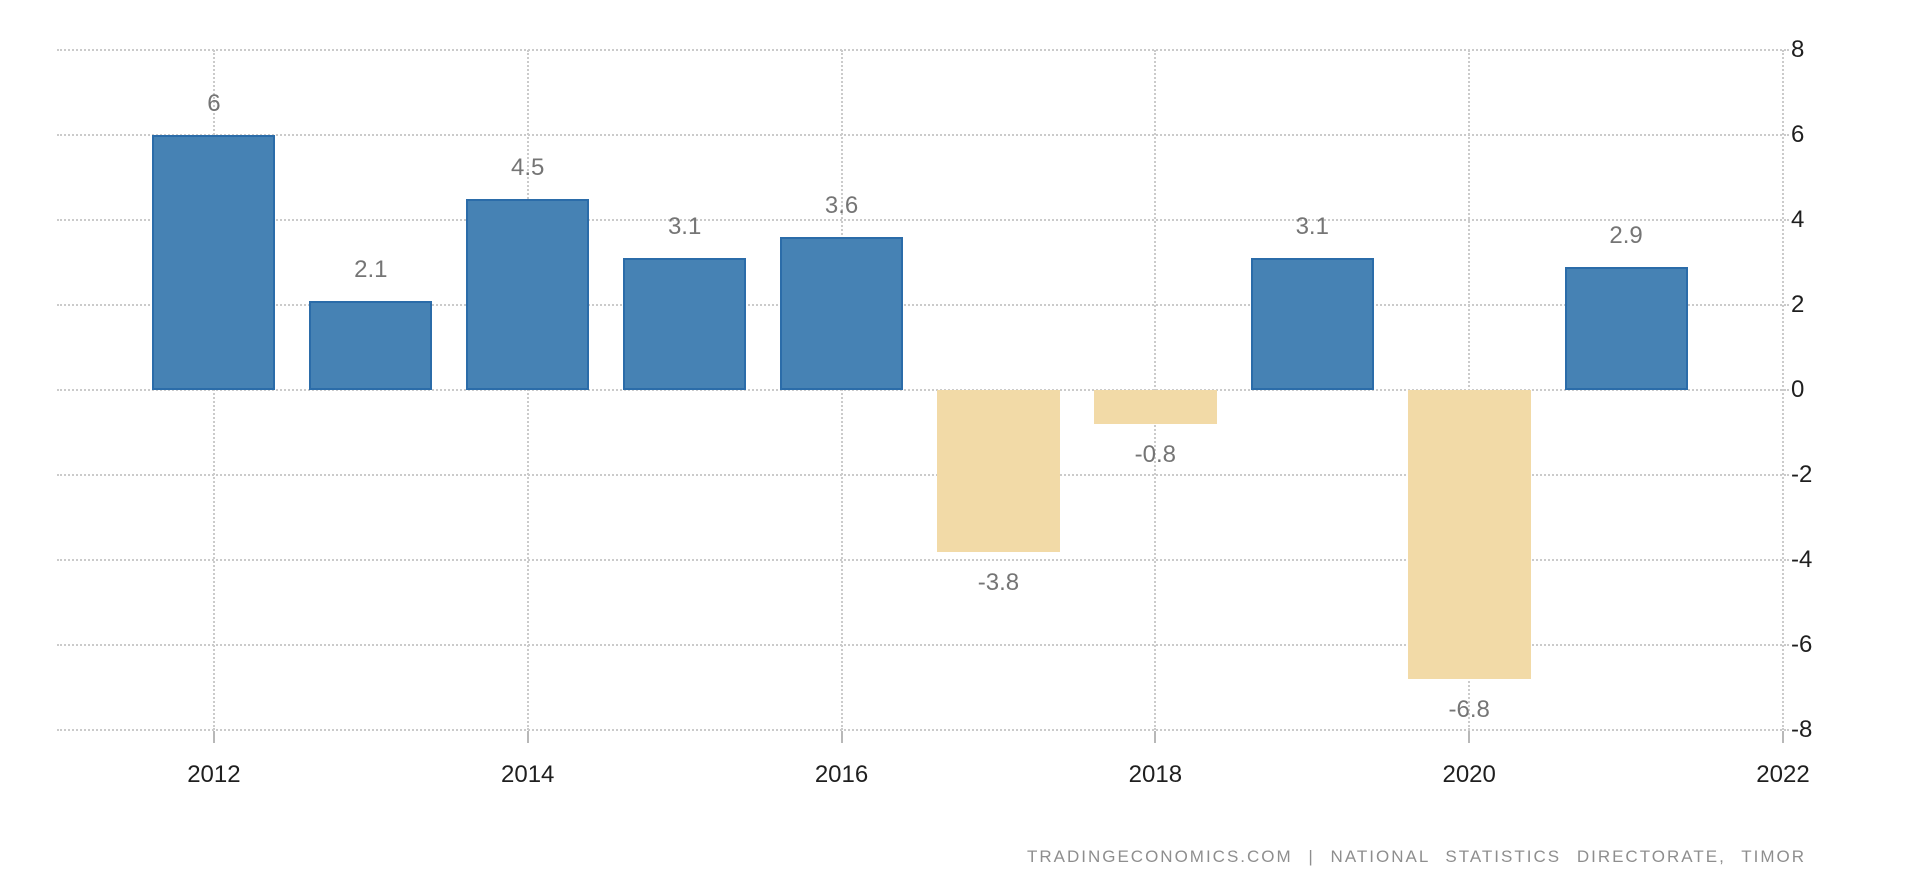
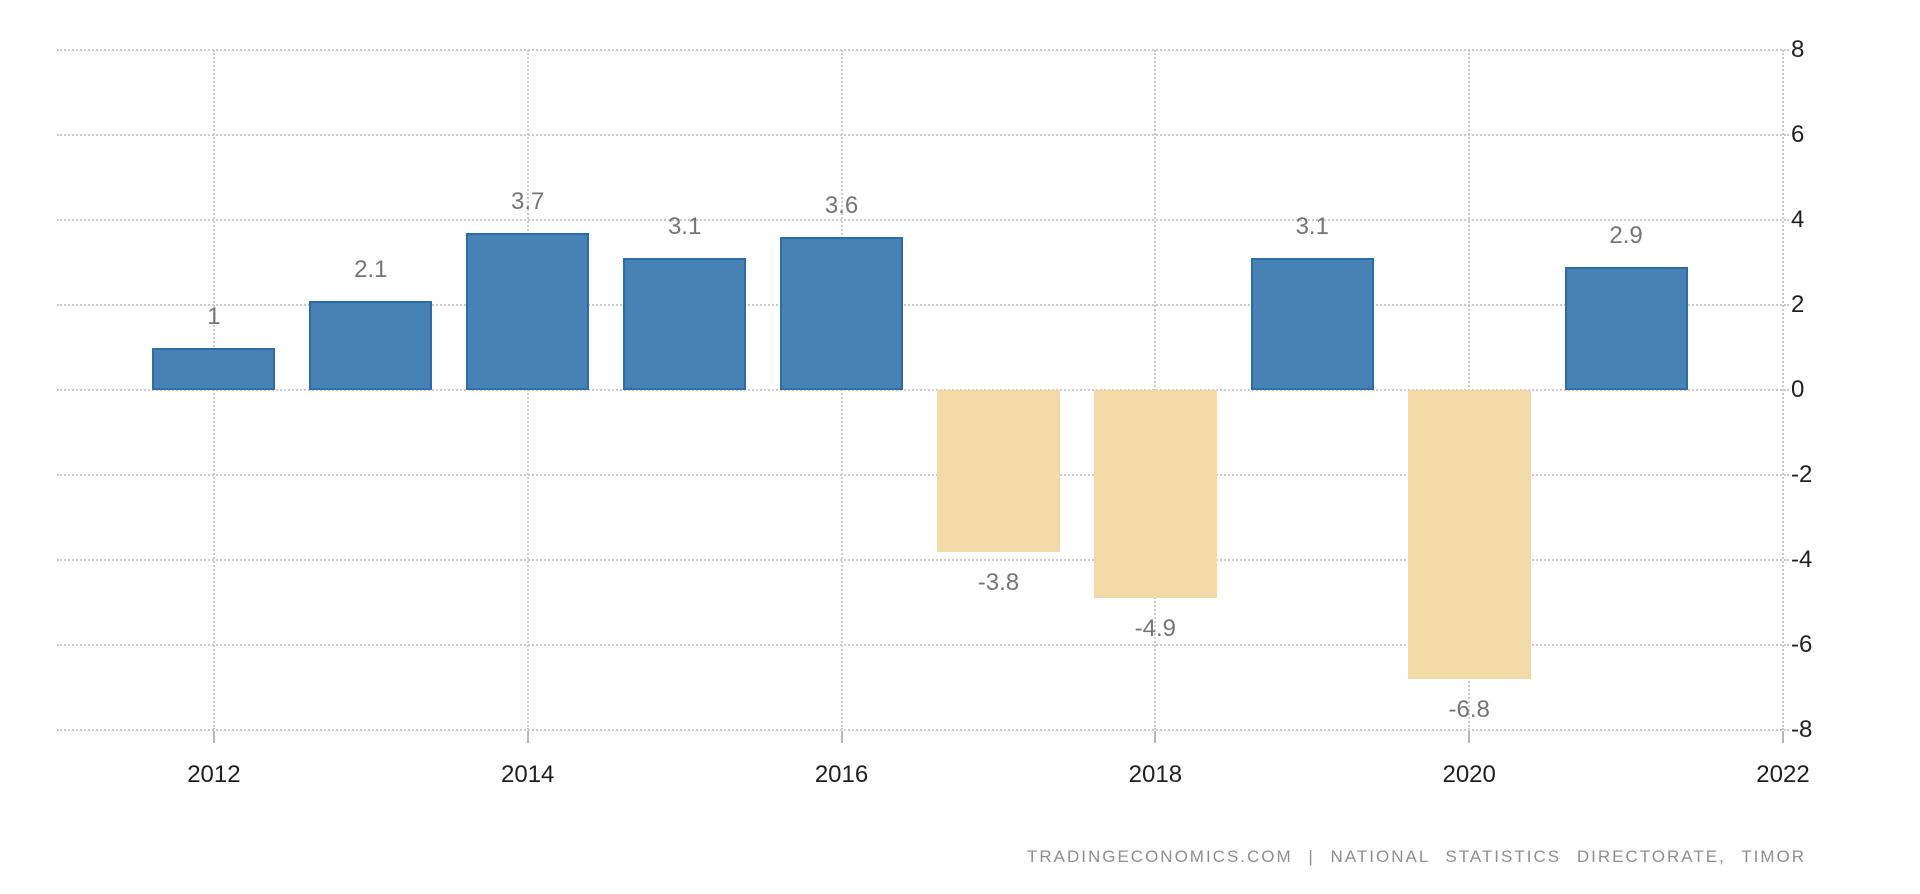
2012: 6 -> 1
2014: 4.5 -> 3.7
2018: -0.8 -> -4.9
